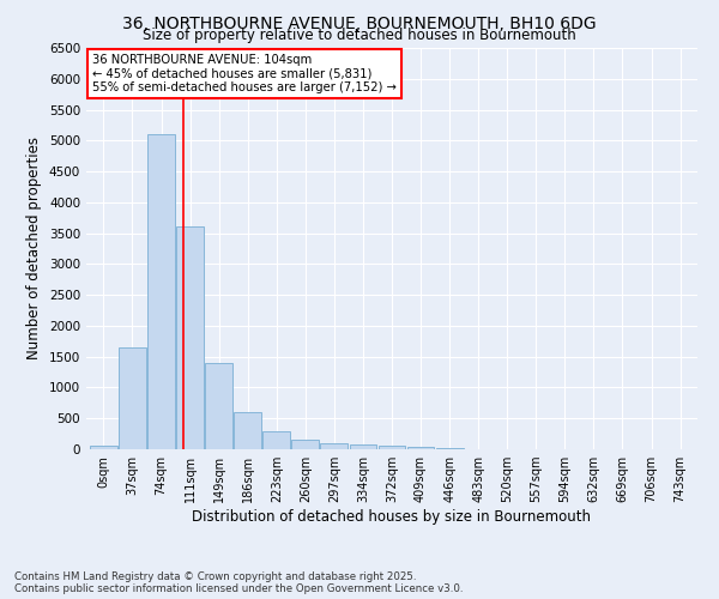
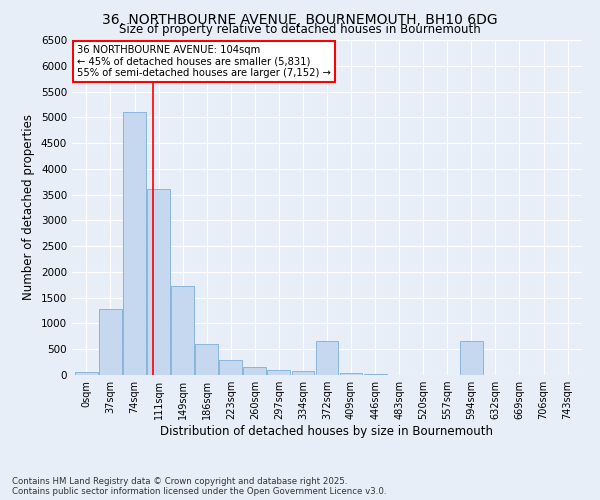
37sqm: 1650 -> 1280
149sqm: 1400 -> 1720
372sqm: 50 -> 660
594sqm: 0 -> 660
